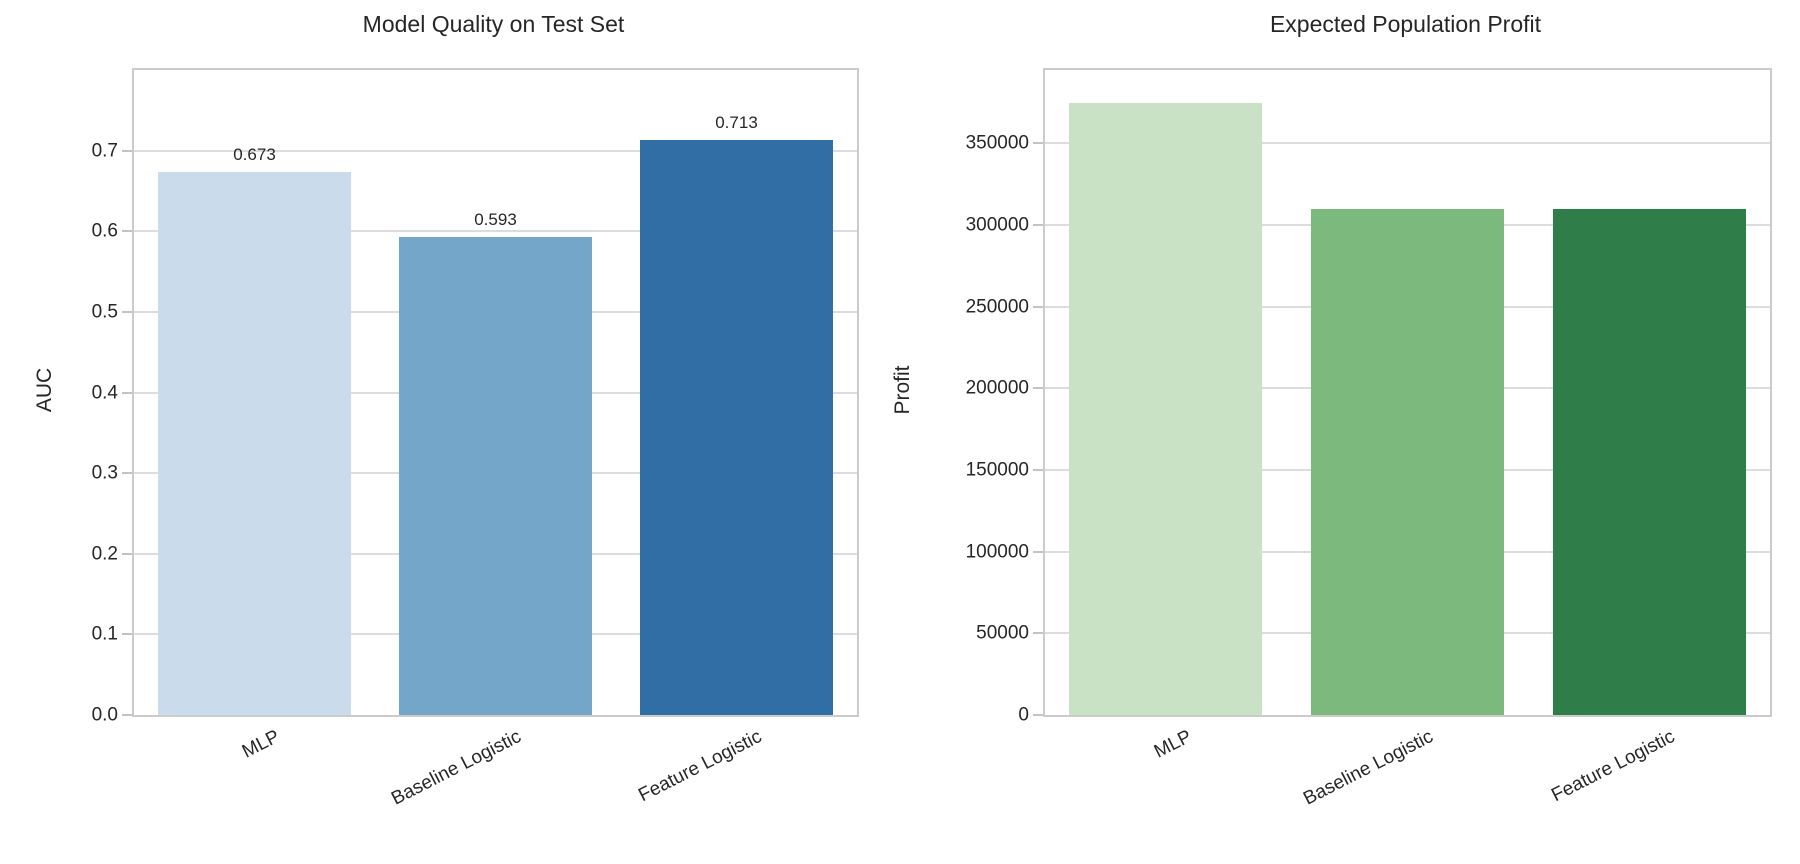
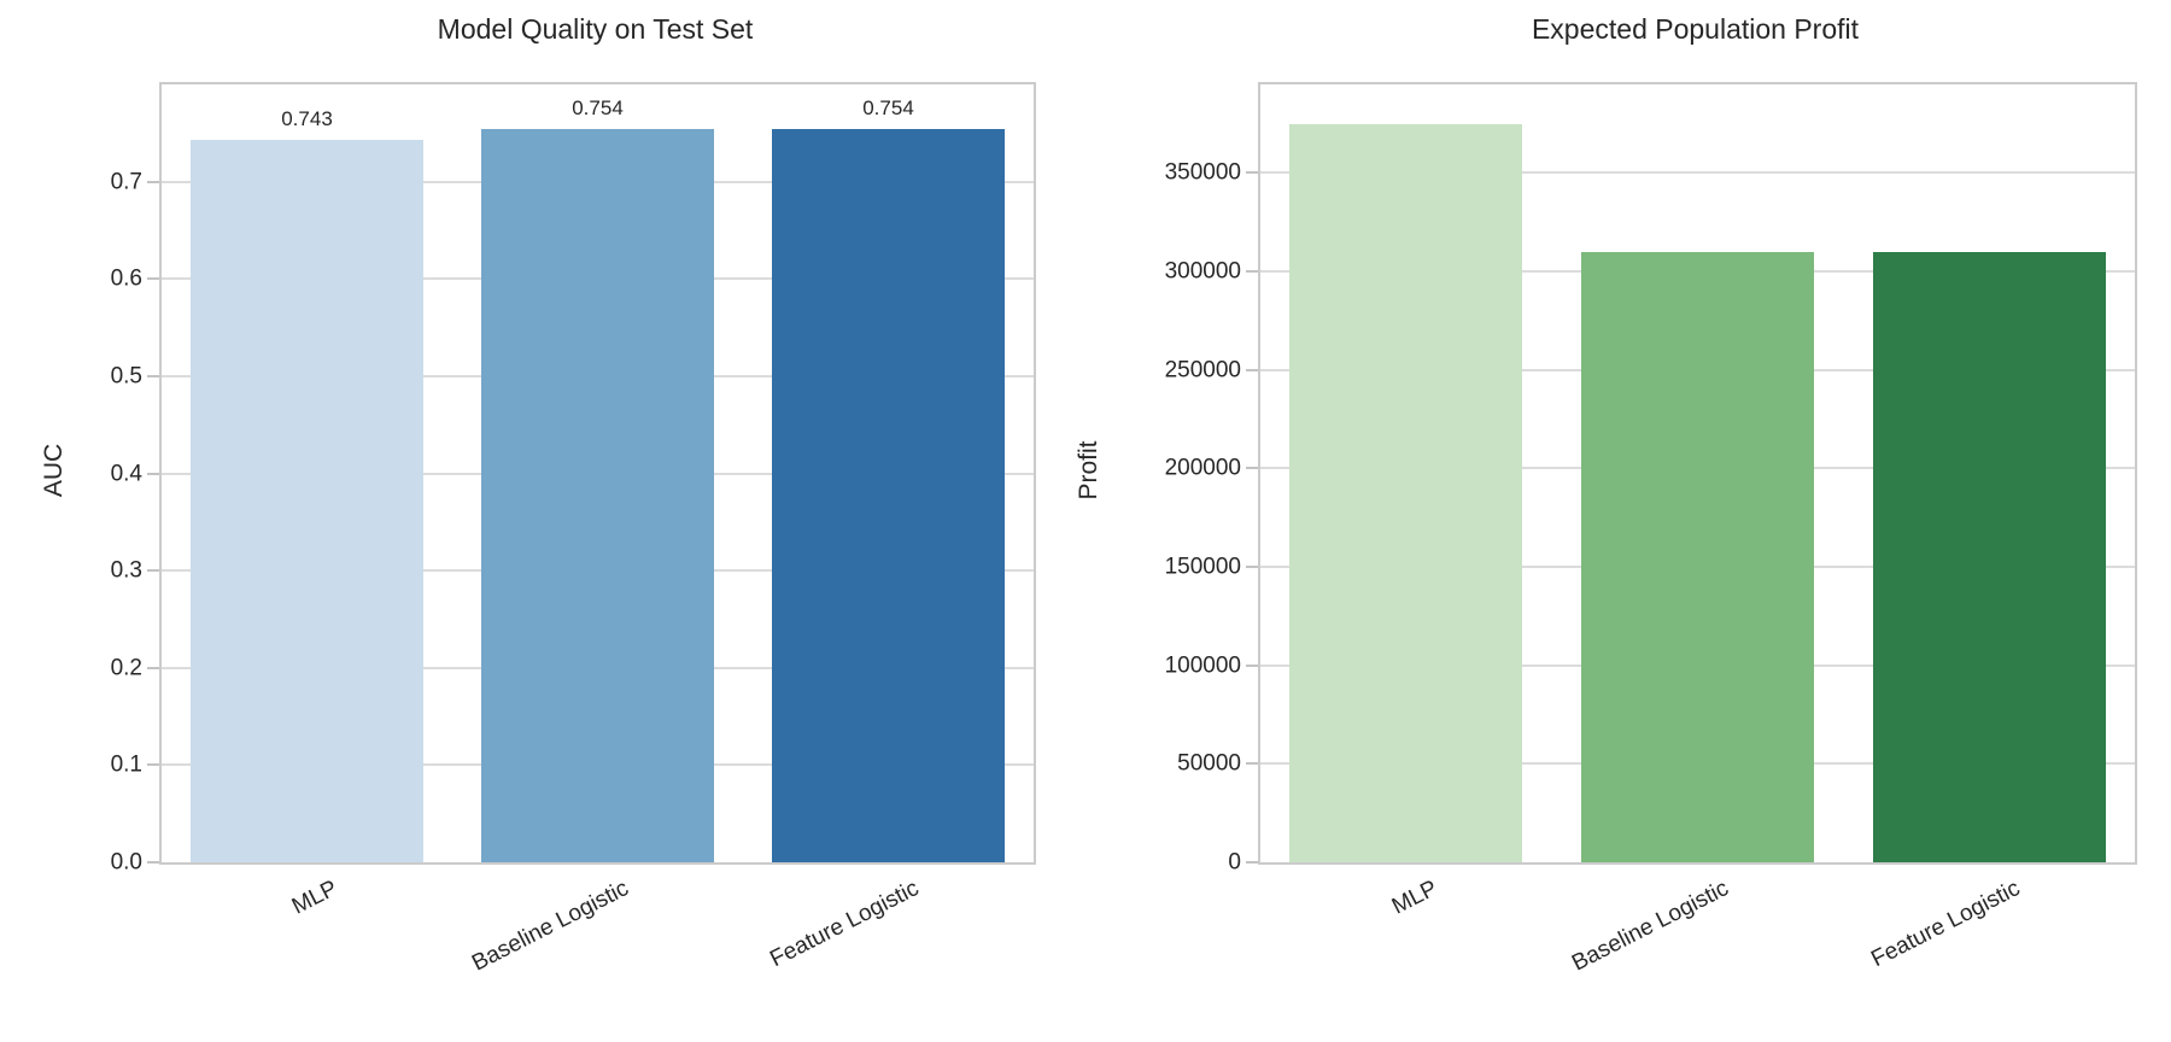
Model Quality on Test Set/MLP: 0.673 -> 0.743
Model Quality on Test Set/Baseline Logistic: 0.593 -> 0.754
Model Quality on Test Set/Feature Logistic: 0.713 -> 0.754
